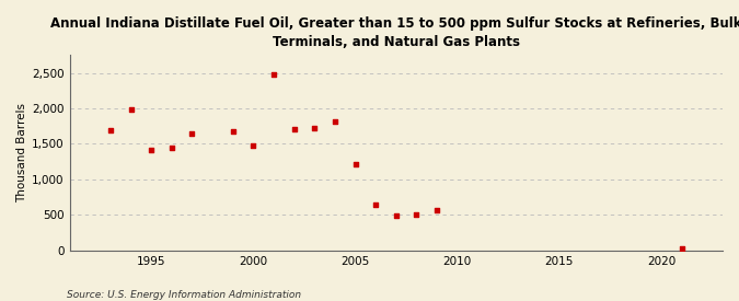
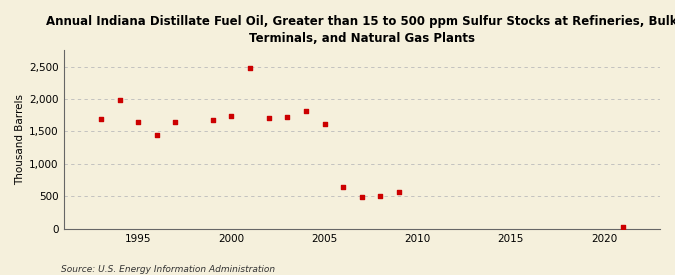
1995: 1,420 -> 1,640
2000: 1,480 -> 1,730
2005: 1,220 -> 1,620
